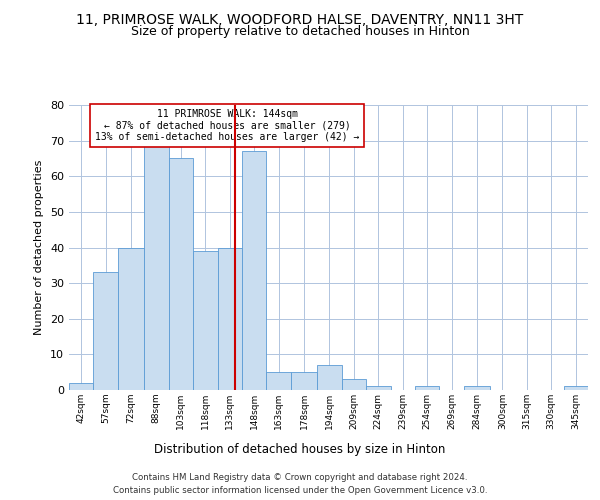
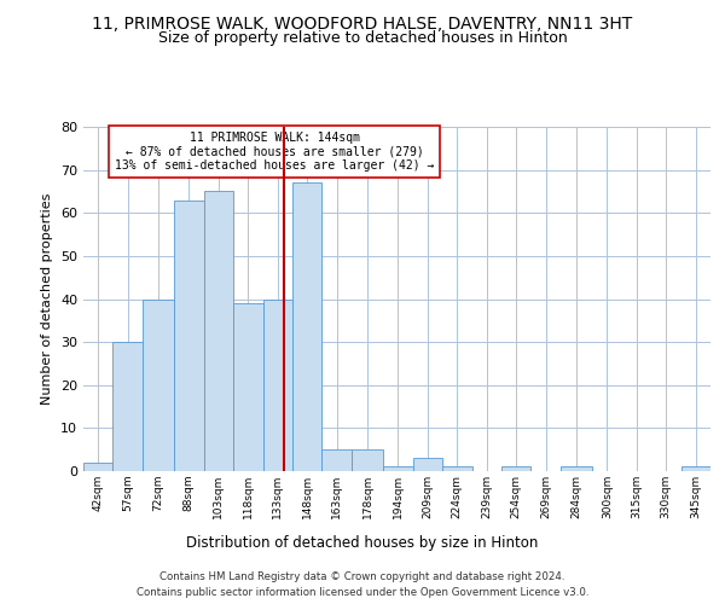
57sqm: 33 -> 30
88sqm: 69 -> 63
194sqm: 7 -> 1
